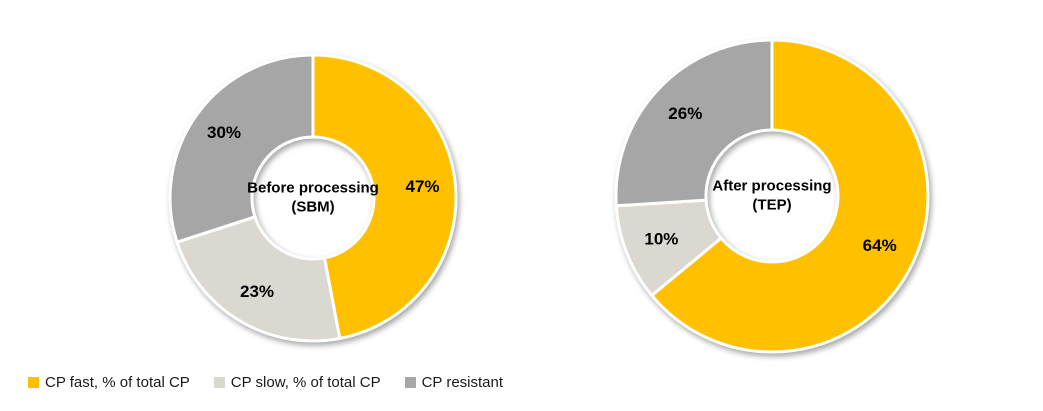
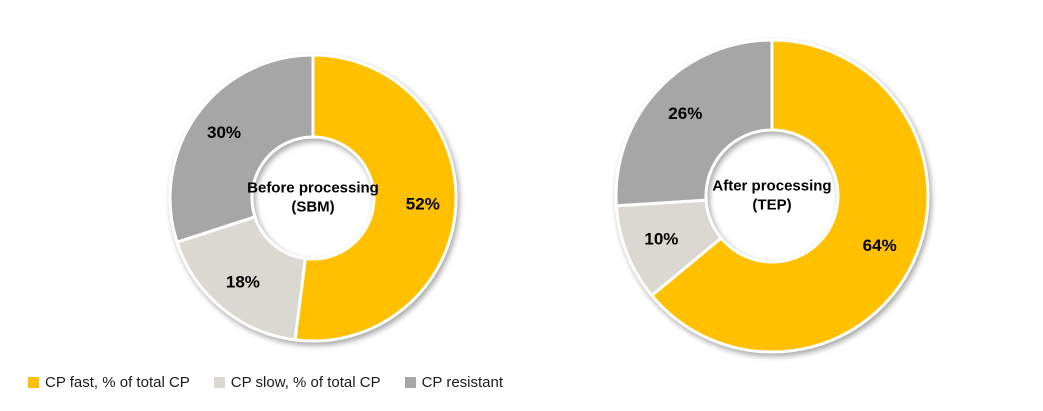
Before processing (SBM)/CP fast, % of total CP: 47% -> 52%
Before processing (SBM)/CP slow, % of total CP: 23% -> 18%
